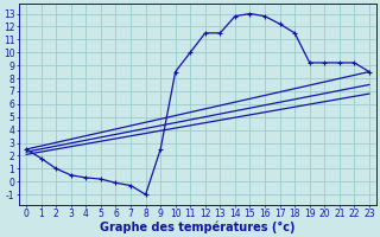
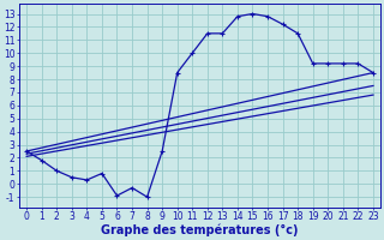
5: 0.2 -> 0.8
6: -0.1 -> -0.9
